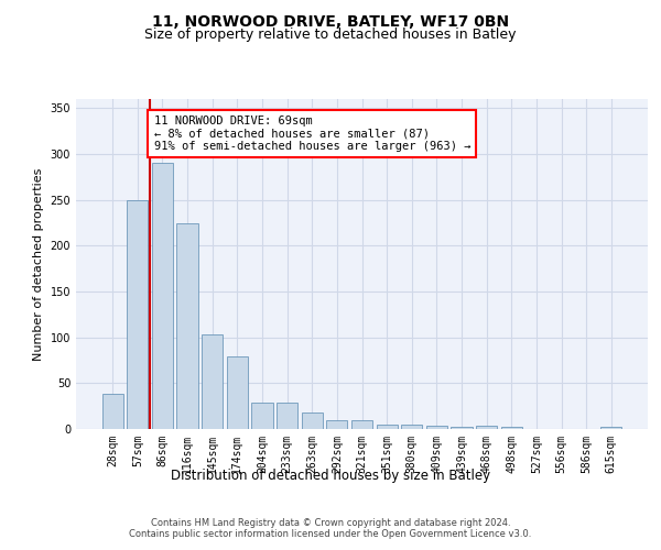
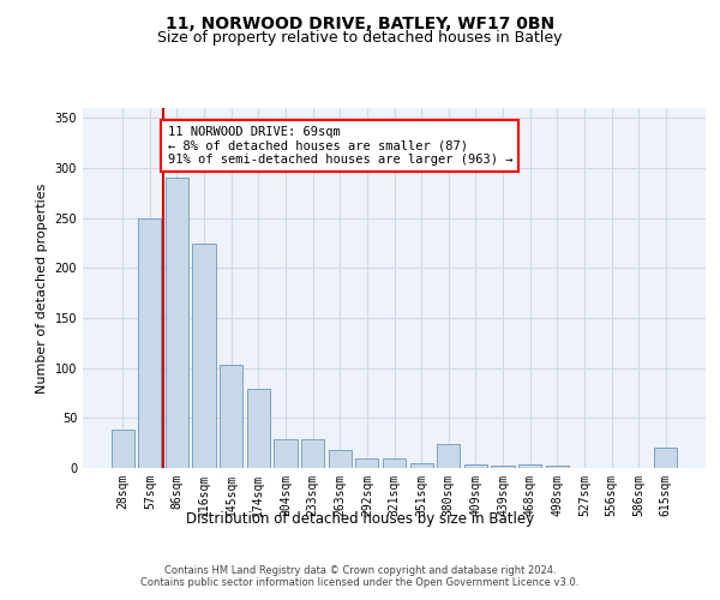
380sqm: 5 -> 24
615sqm: 3 -> 20
